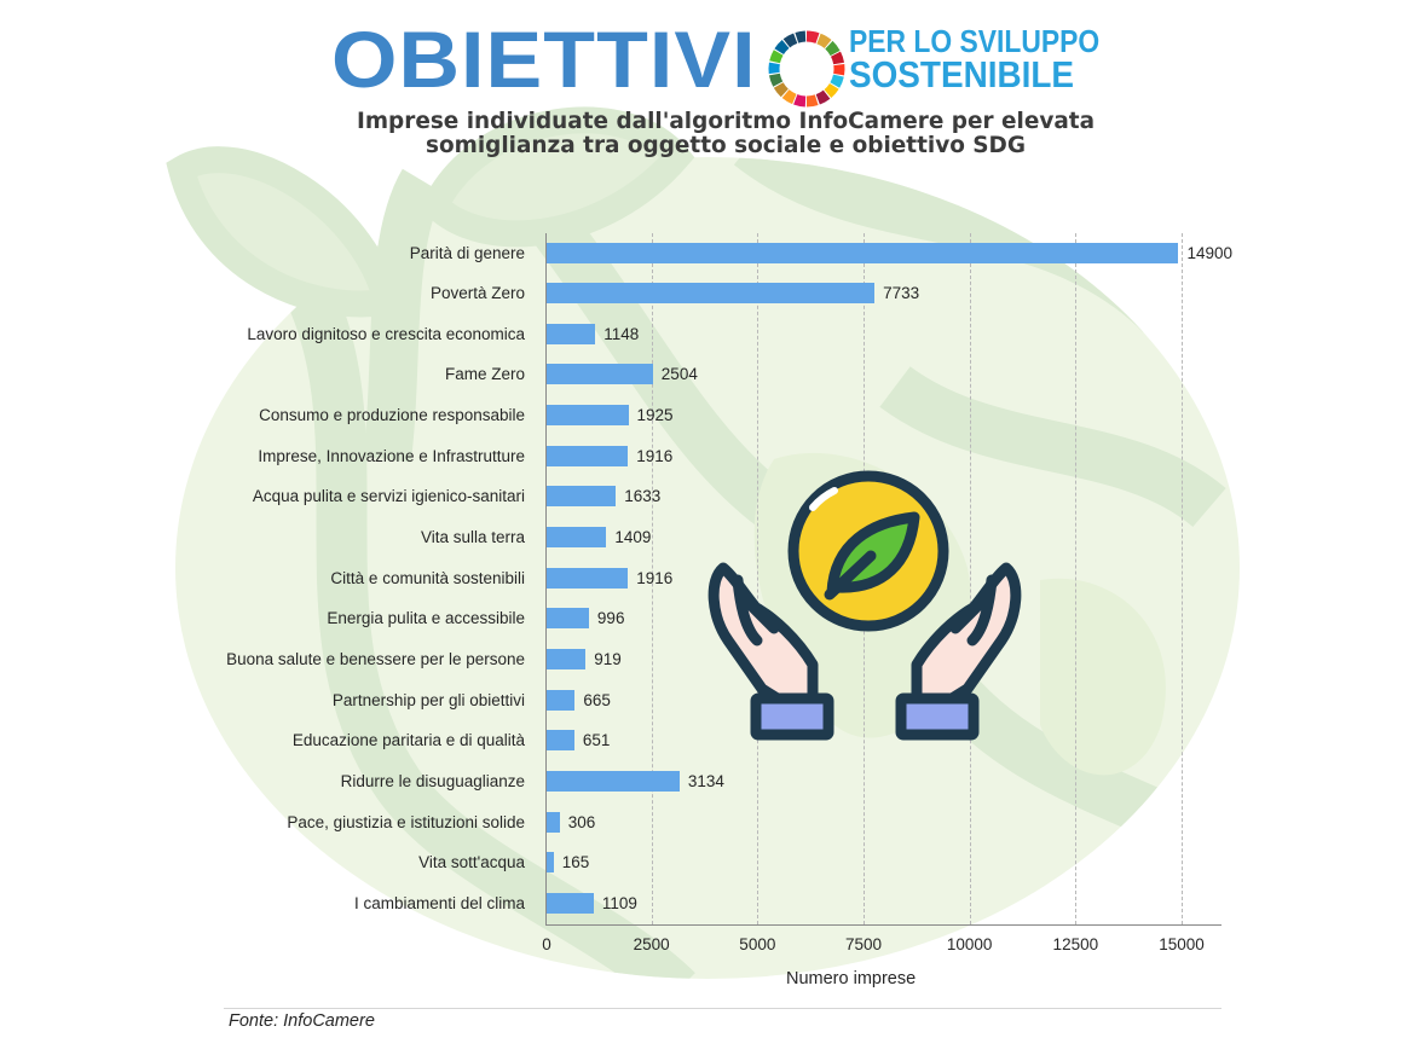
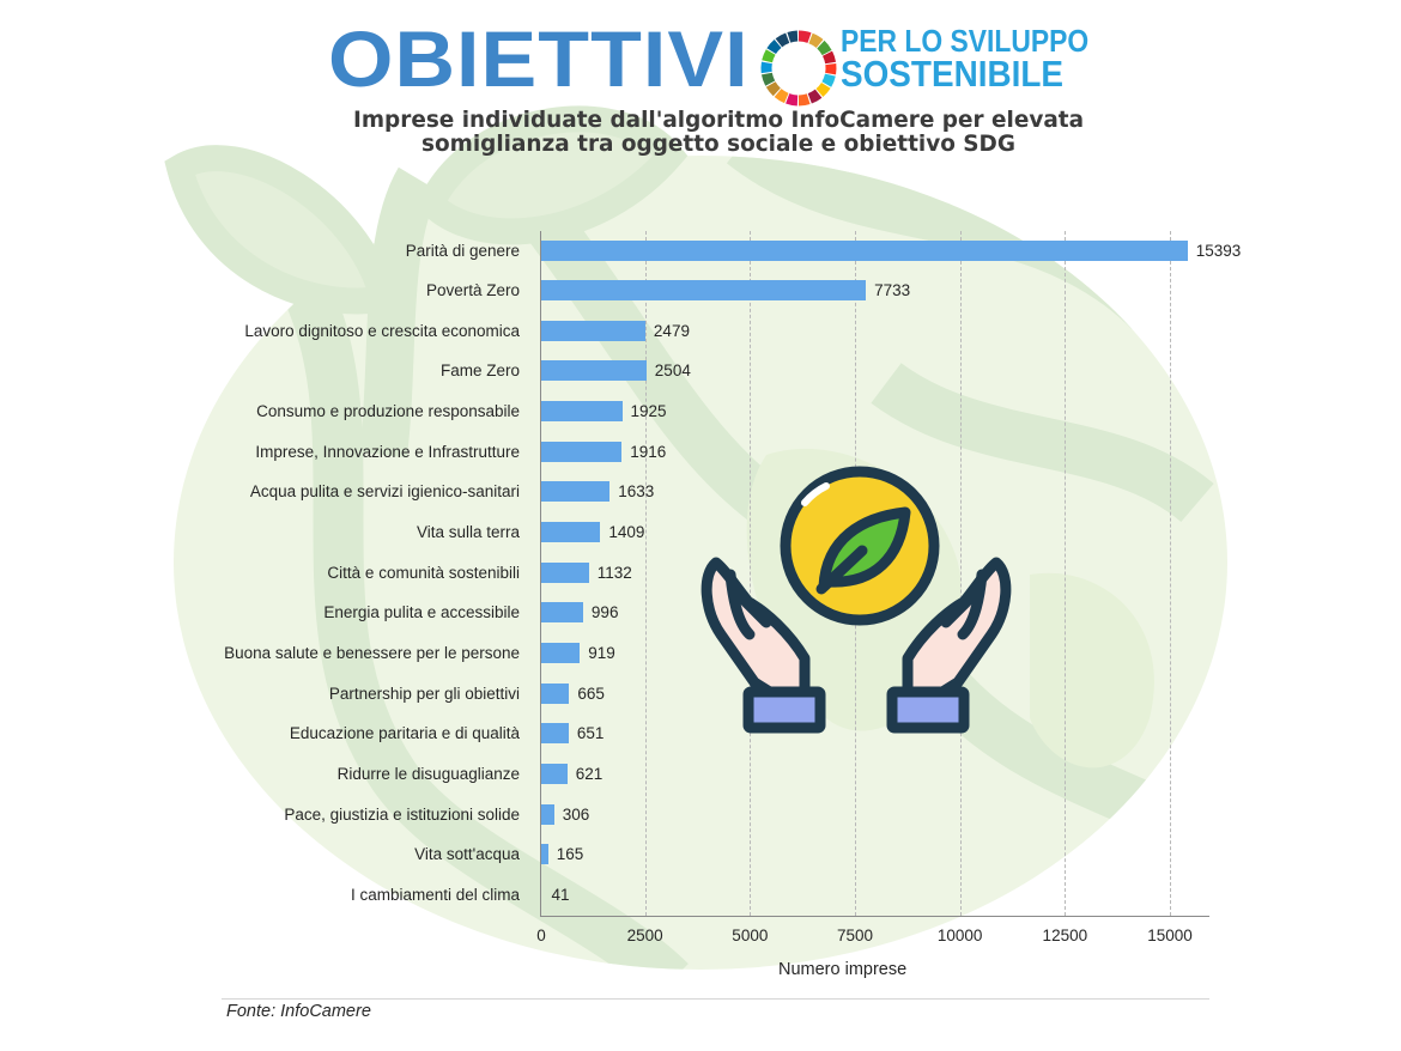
Parità di genere: 14900 -> 15393
Lavoro dignitoso e crescita economica: 1148 -> 2479
Città e comunità sostenibili: 1916 -> 1132
Ridurre le disuguaglianze: 3134 -> 621
I cambiamenti del clima: 1109 -> 41
